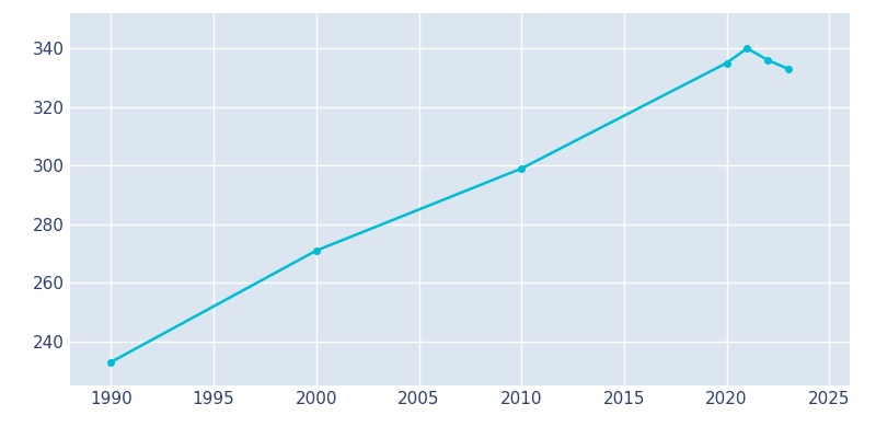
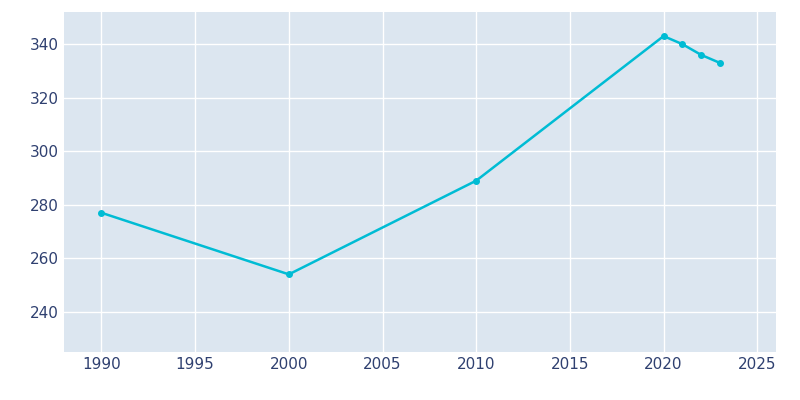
1990: 233 -> 277
2000: 271 -> 254
2010: 299 -> 289
2020: 335 -> 343
